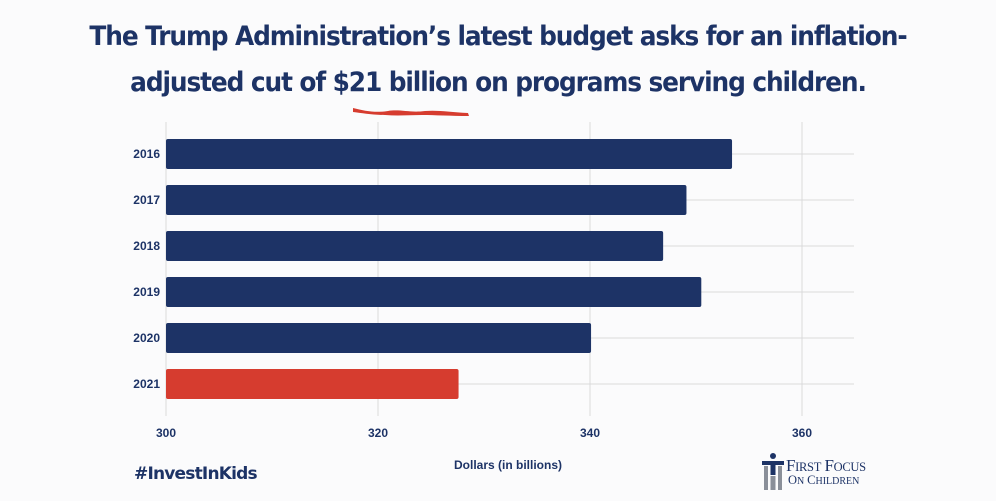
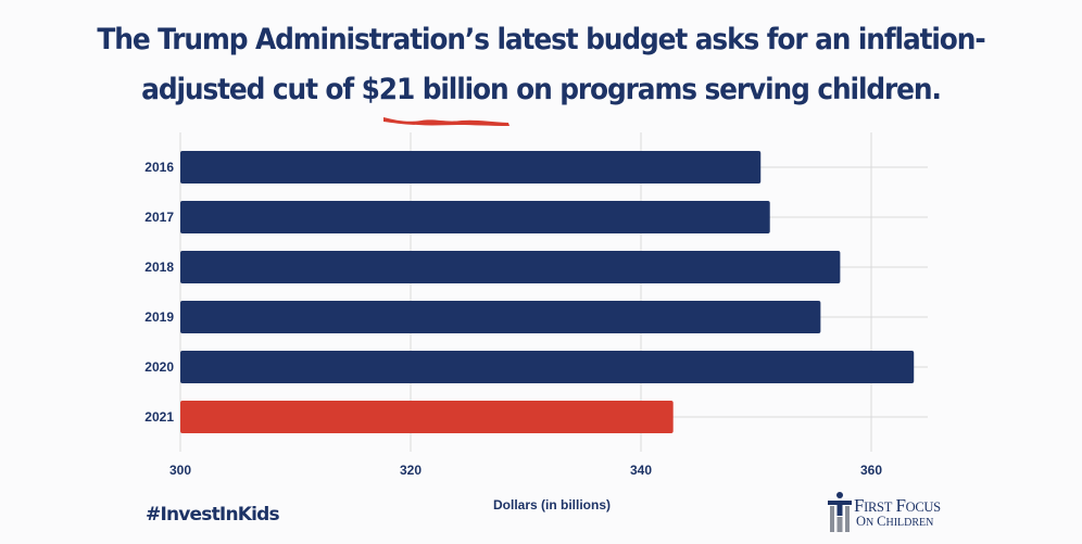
2016: 353.4 -> 350.4
2017: 349.1 -> 351.2
2018: 346.9 -> 357.3
2019: 350.5 -> 355.6
2020: 340.1 -> 363.7
2021: 327.6 -> 342.8
